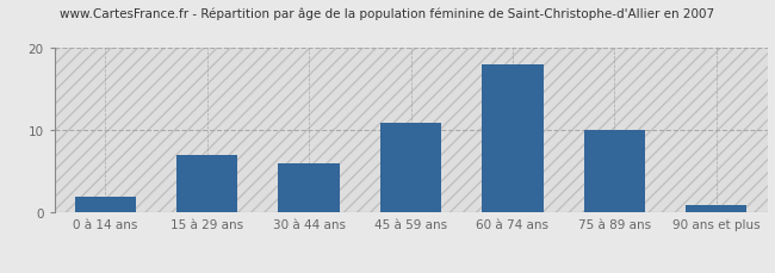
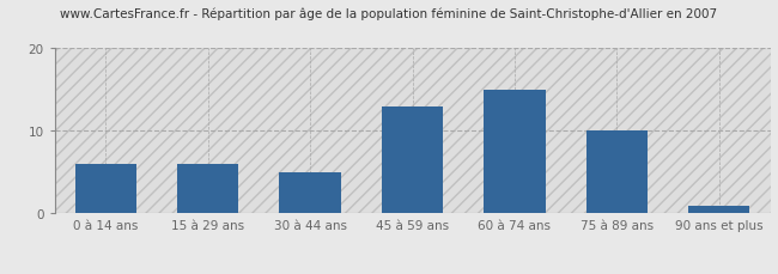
0 à 14 ans: 2 -> 6
15 à 29 ans: 7 -> 6
30 à 44 ans: 6 -> 5
45 à 59 ans: 11 -> 13
60 à 74 ans: 18 -> 15
